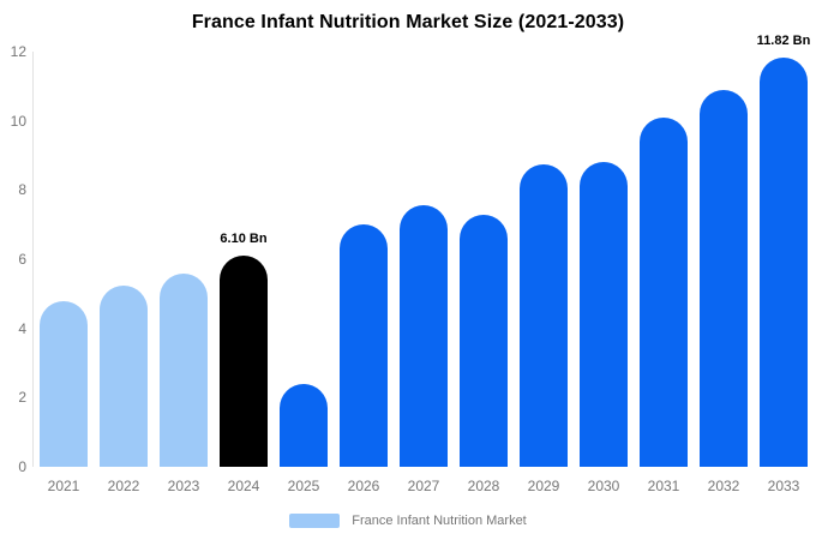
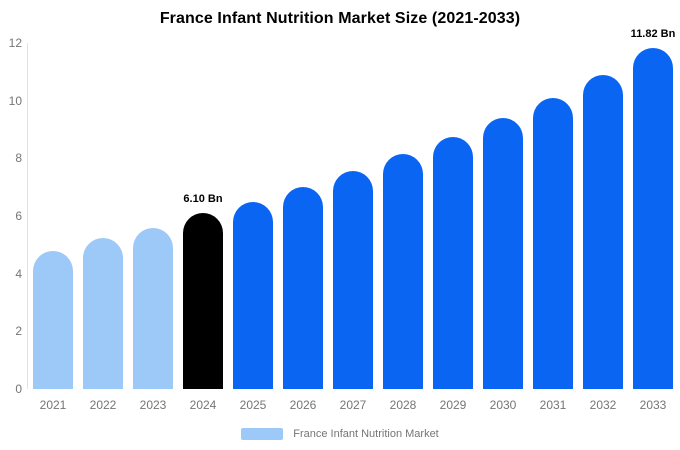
2025: 2.4 -> 6.5
2028: 7.3 -> 8.2
2030: 8.8 -> 9.4
